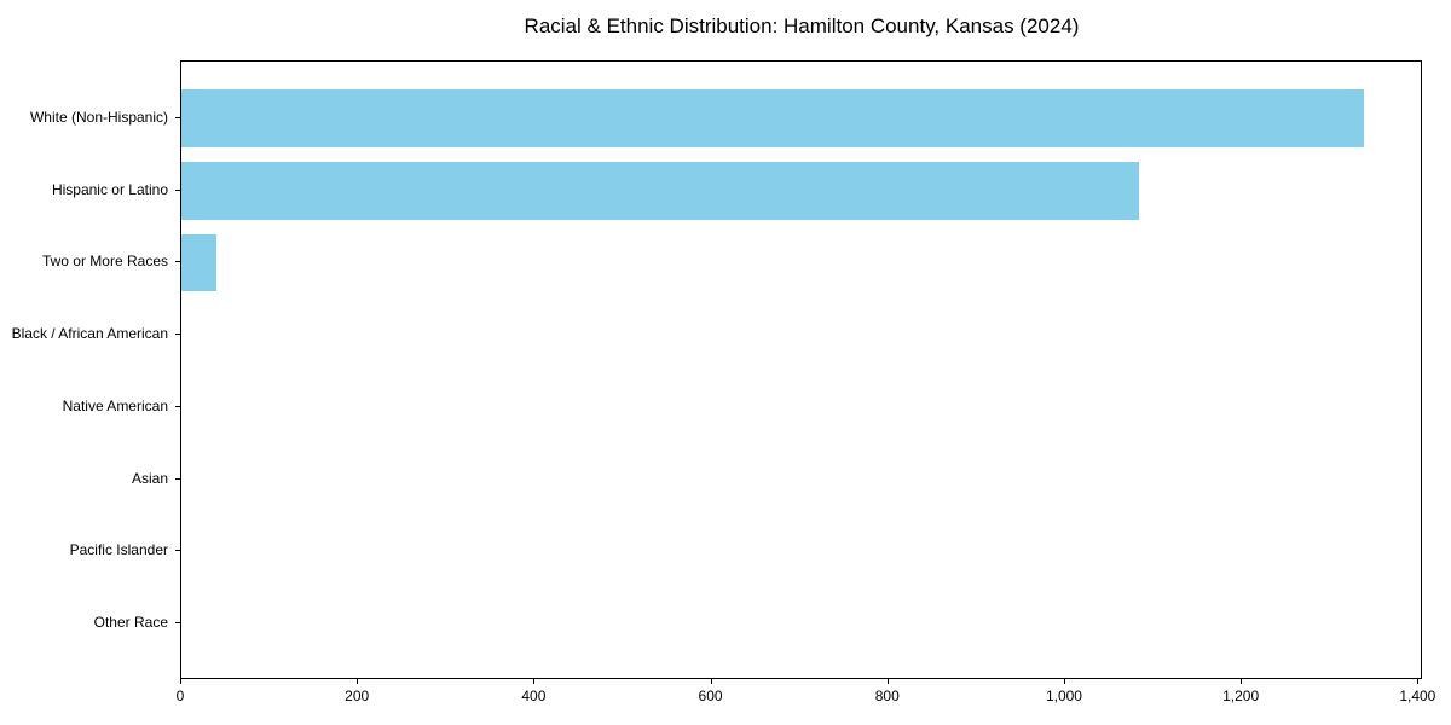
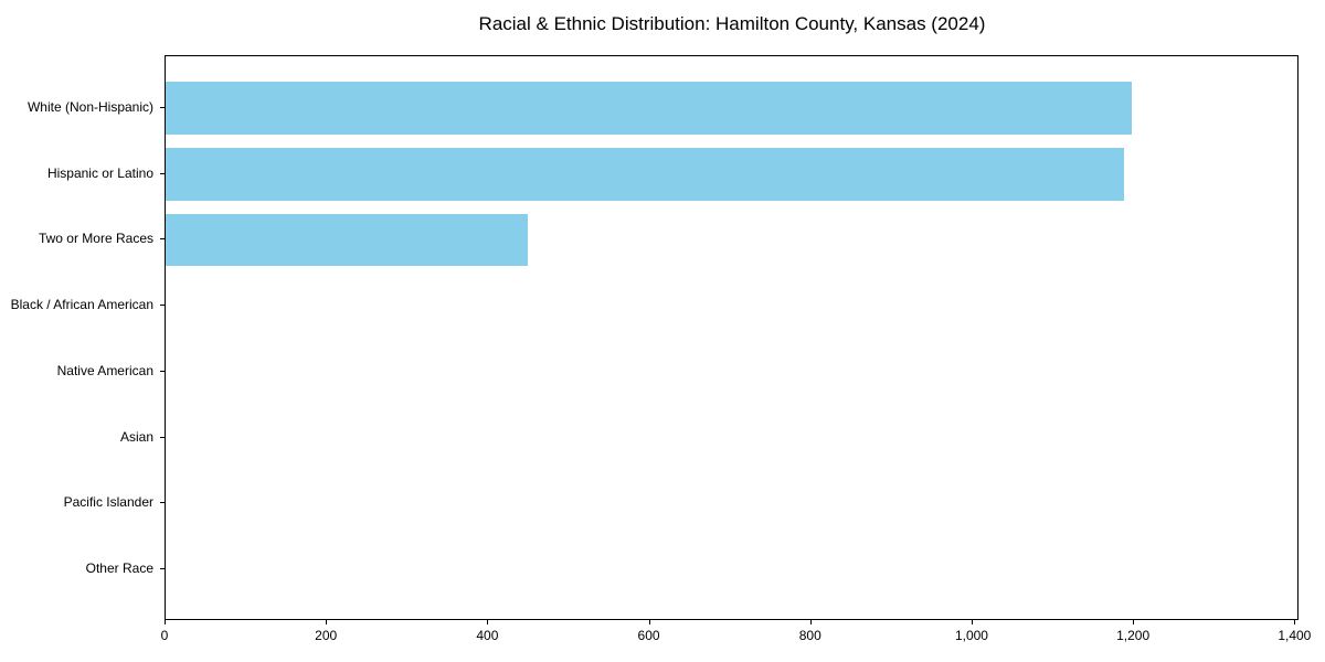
White (Non-Hispanic): 1340 -> 1200
Hispanic or Latino: 1080 -> 1190
Two or More Races: 40 -> 450
